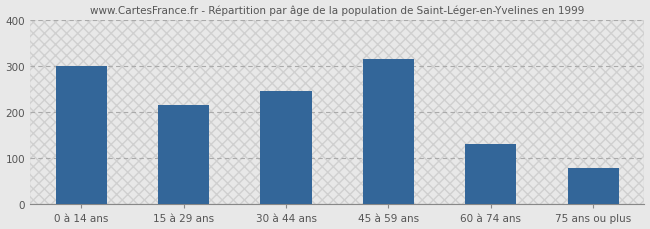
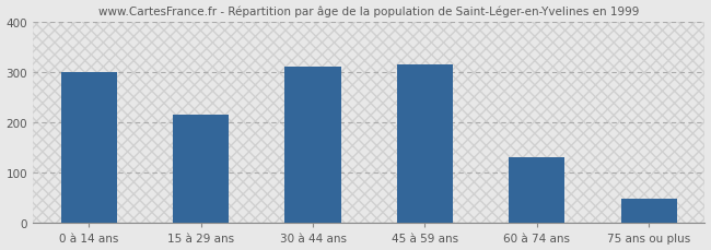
30 à 44 ans: 245 -> 311
75 ans ou plus: 80 -> 49
